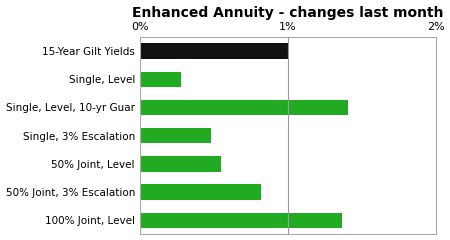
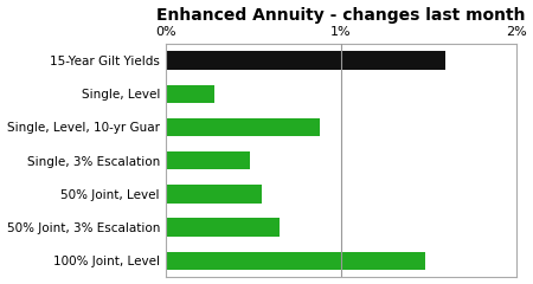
15-Year Gilt Yields: 1.01% -> 1.60%
Single, Level, 10-yr Guar: 1.41% -> 0.88%
50% Joint, 3% Escalation: 0.82% -> 0.65%
100% Joint, Level: 1.37% -> 1.48%
